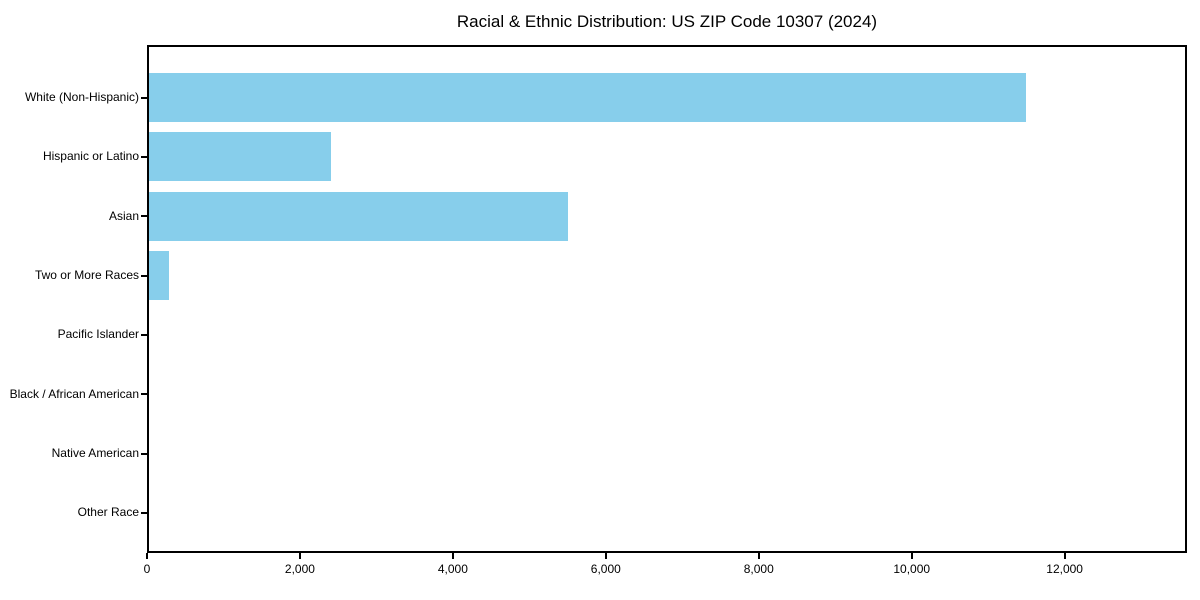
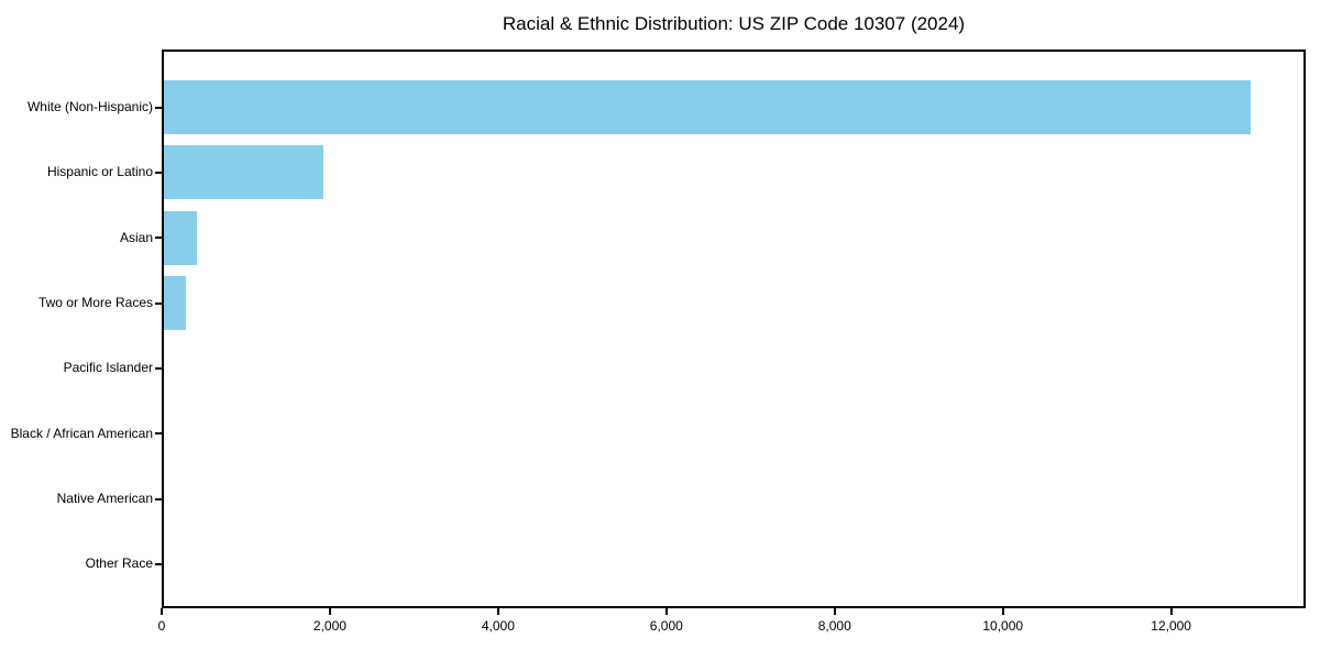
White (Non-Hispanic): 11500 -> 12900
Hispanic or Latino: 2400 -> 1900
Asian: 5500 -> 400
